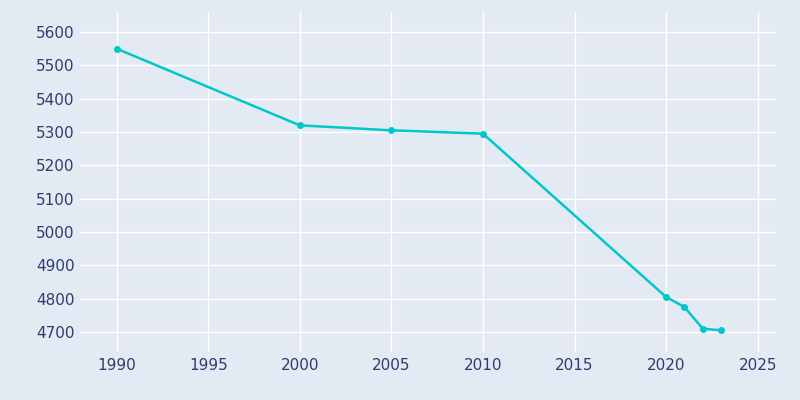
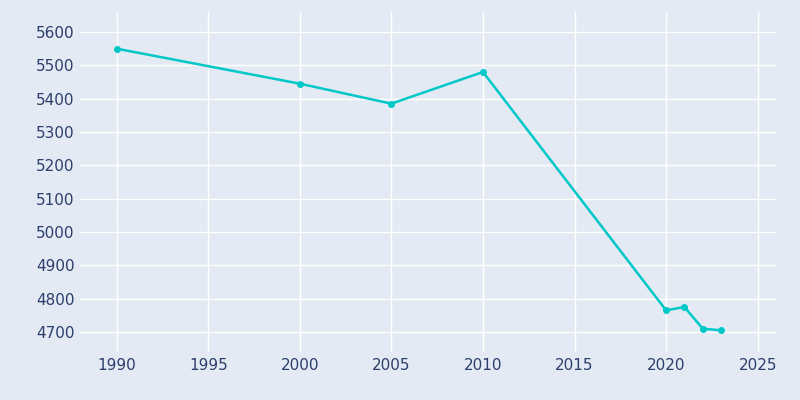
2000: 5320 -> 5445
2005: 5305 -> 5385
2010: 5295 -> 5480
2020: 4805 -> 4765
